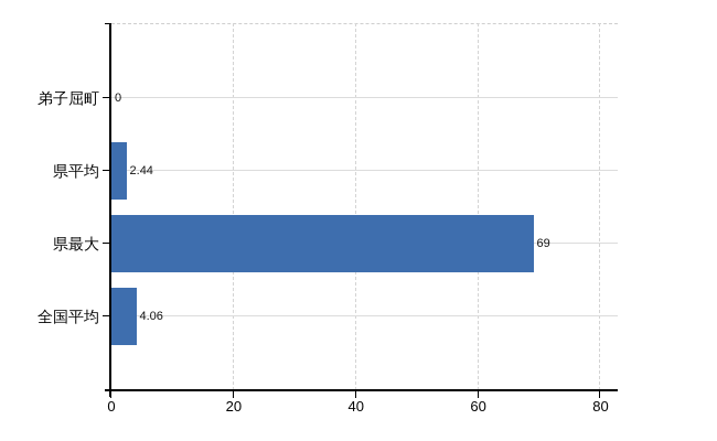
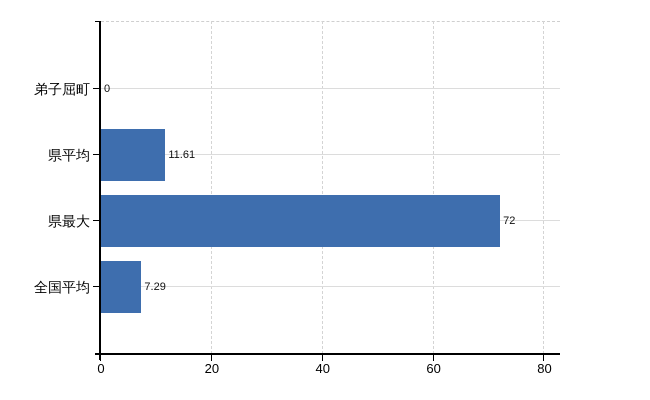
県平均: 2.44 -> 11.61
県最大: 69 -> 72
全国平均: 4.06 -> 7.29
